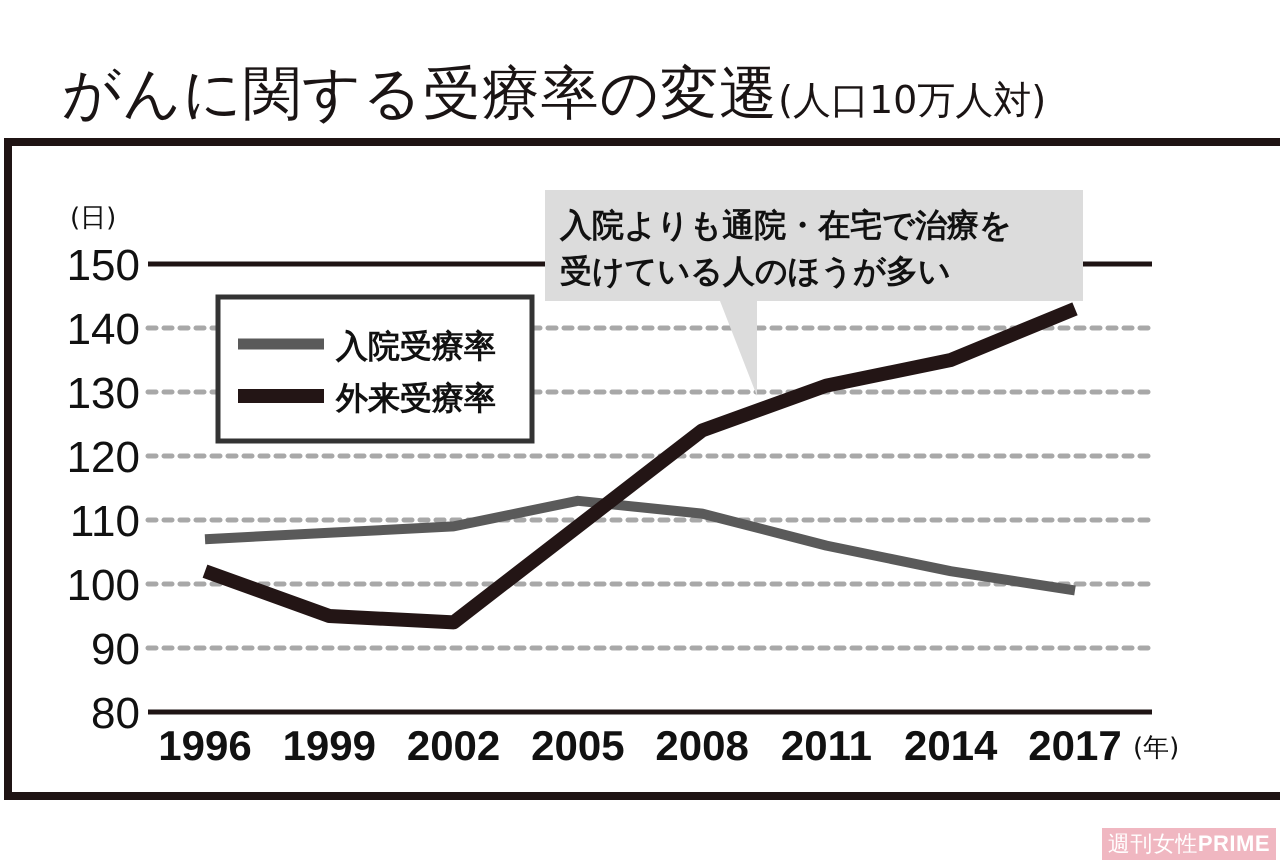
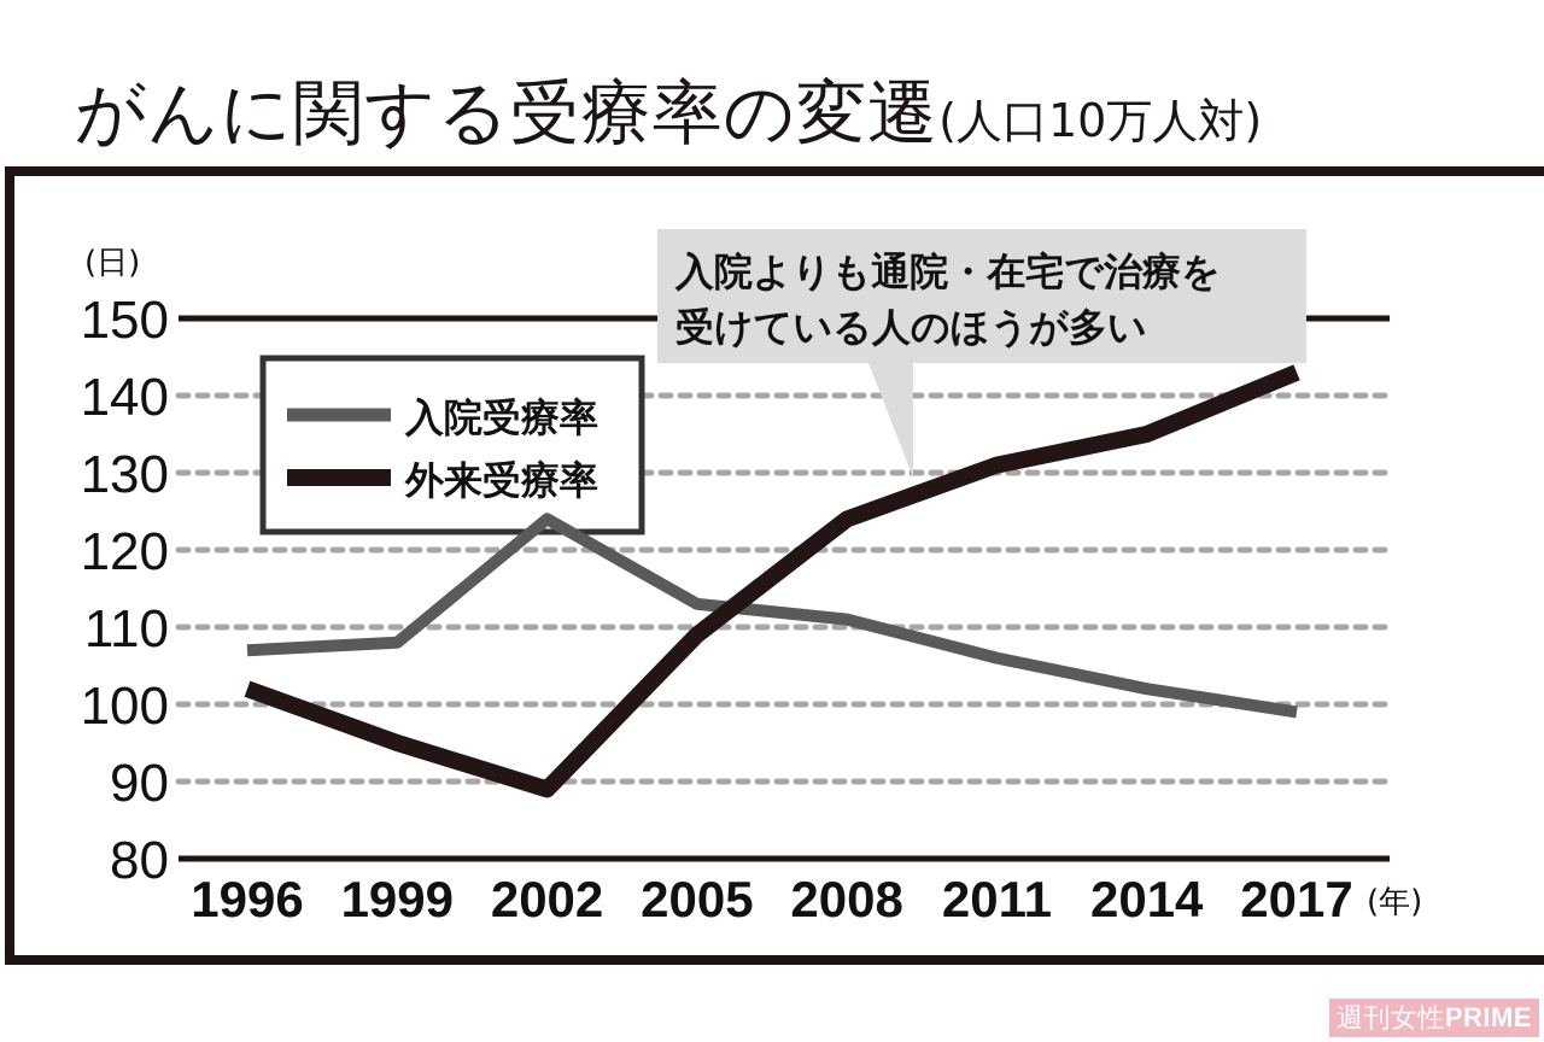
入院受療率/2002: 109 -> 124
外来受療率/2002: 94 -> 89
